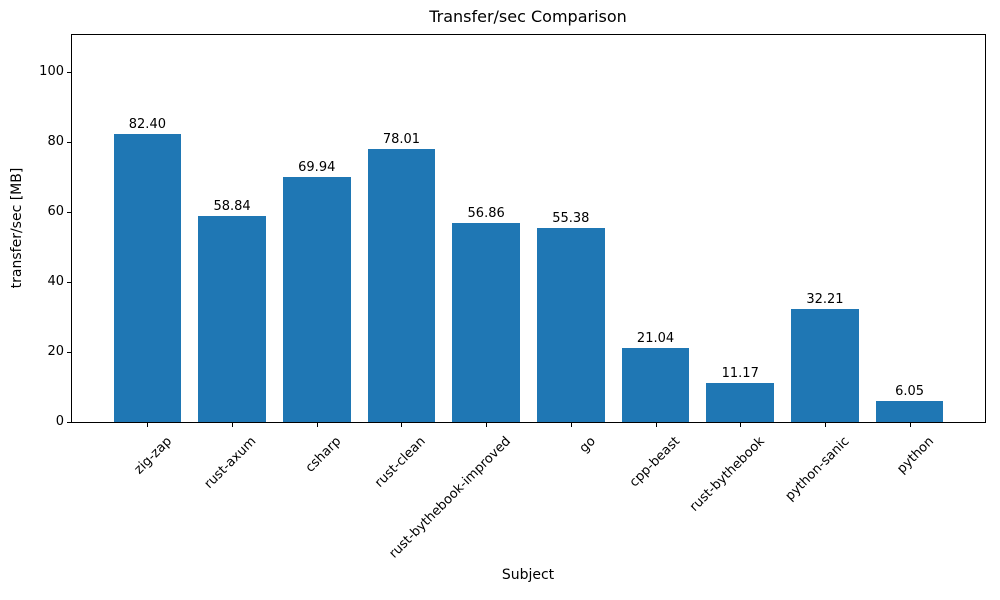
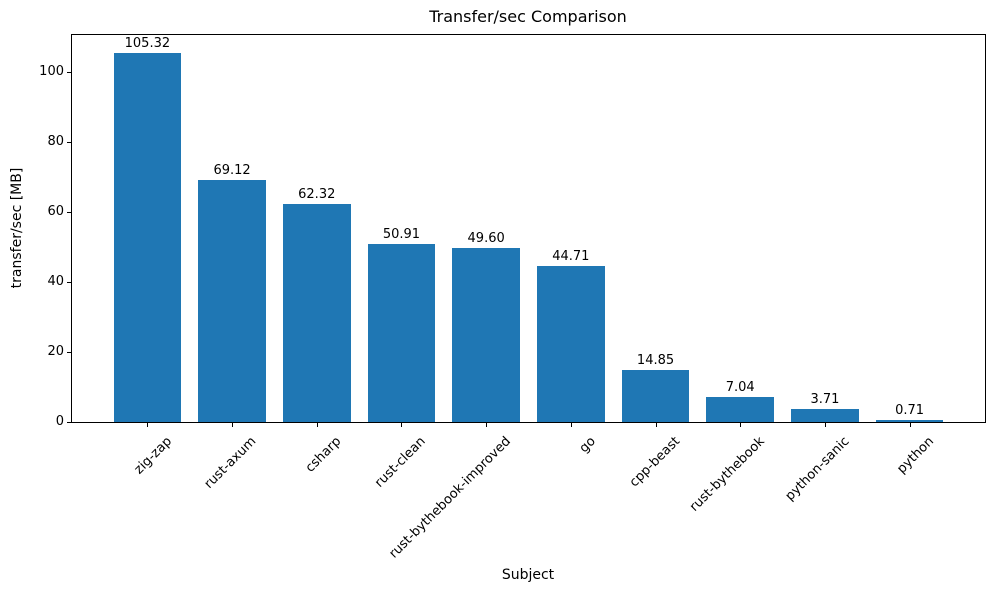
zig-zap: 82.40 -> 105.32
rust-axum: 58.84 -> 69.12
csharp: 69.94 -> 62.32
rust-clean: 78.01 -> 50.91
rust-bythebook-improved: 56.86 -> 49.60
go: 55.38 -> 44.71
cpp-beast: 21.04 -> 14.85
rust-bythebook: 11.17 -> 7.04
python-sanic: 32.21 -> 3.71
python: 6.05 -> 0.71
